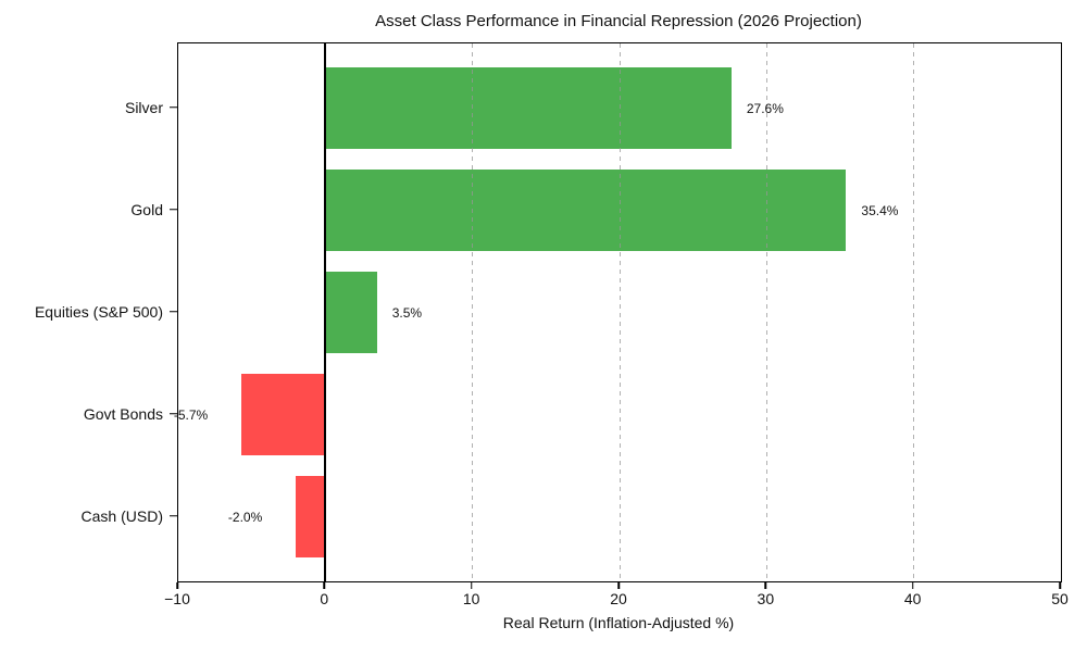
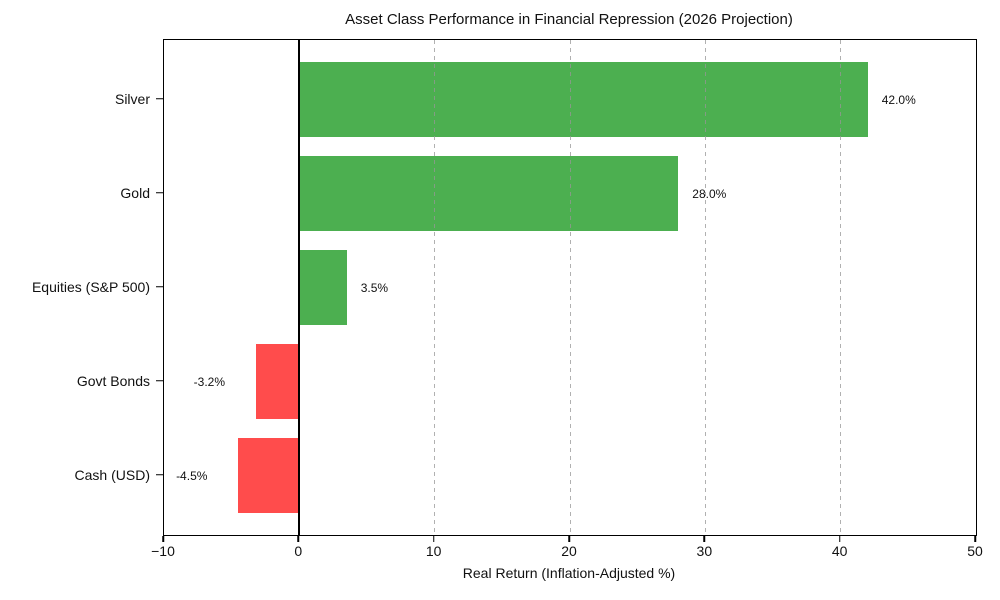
Silver: 27.6% -> 42.0%
Gold: 35.4% -> 28.0%
Govt Bonds: -5.7% -> -3.2%
Cash (USD): -2.0% -> -4.5%
